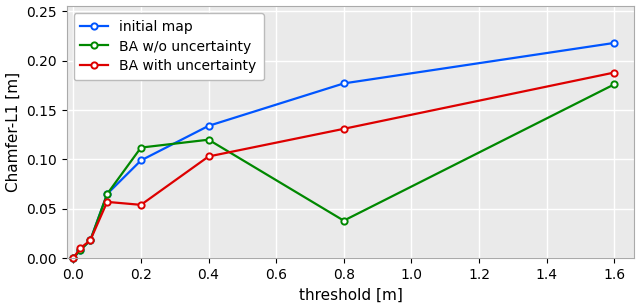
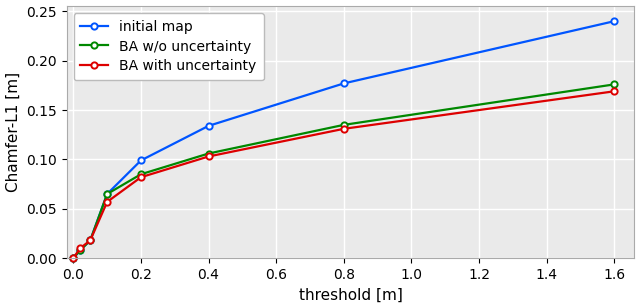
BA w/o uncertainty/0.2: 0.112 -> 0.085
BA with uncertainty/0.2: 0.054 -> 0.082
BA w/o uncertainty/0.4: 0.120 -> 0.106
BA w/o uncertainty/0.8: 0.038 -> 0.135
initial map/1.6: 0.218 -> 0.240
BA with uncertainty/1.6: 0.188 -> 0.169
